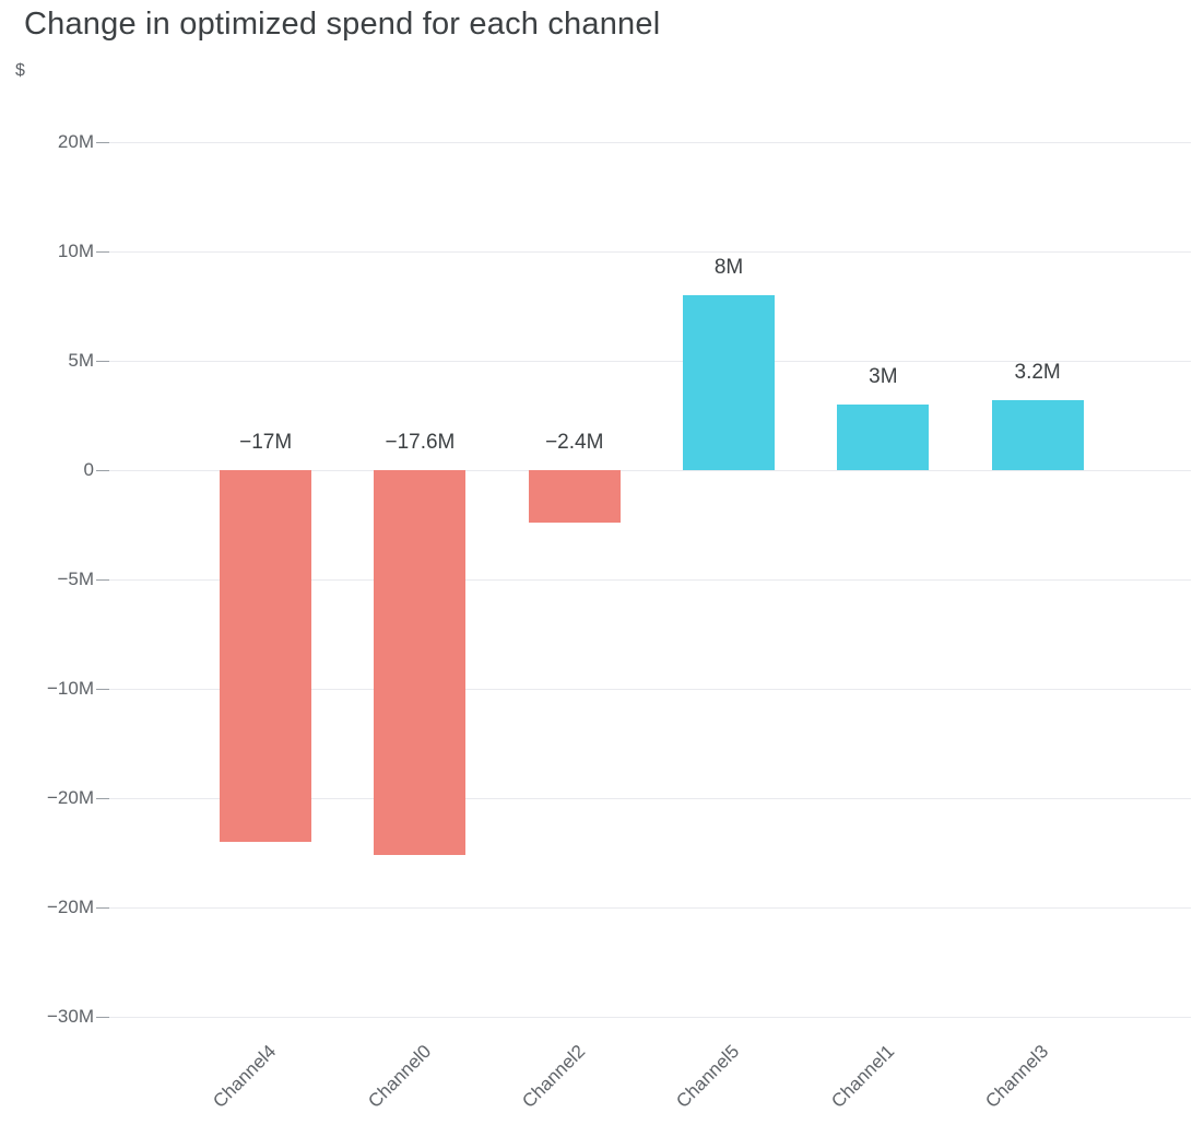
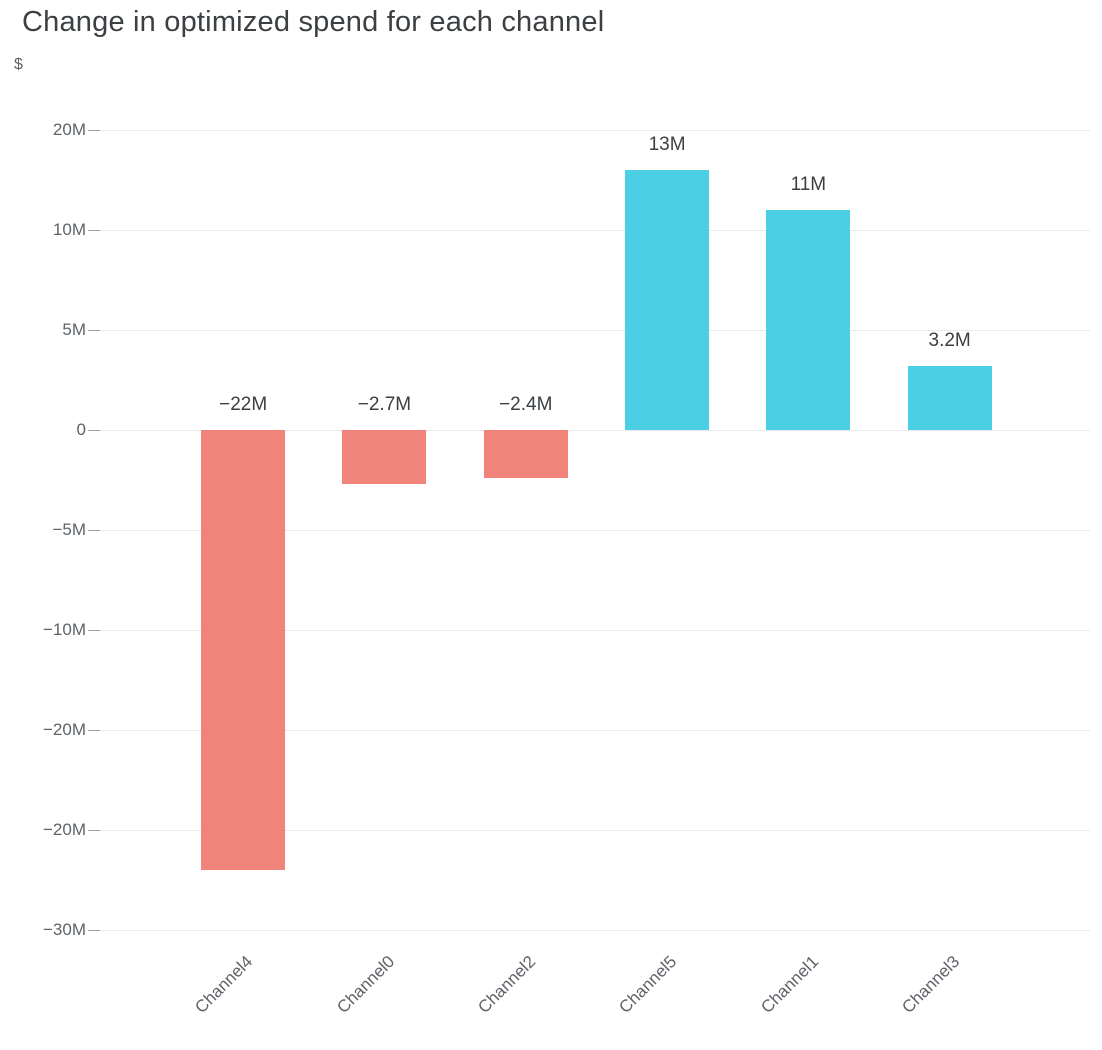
Channel4: −17M -> −22M
Channel0: −17.6M -> −2.7M
Channel5: 8M -> 13M
Channel1: 3M -> 11M
